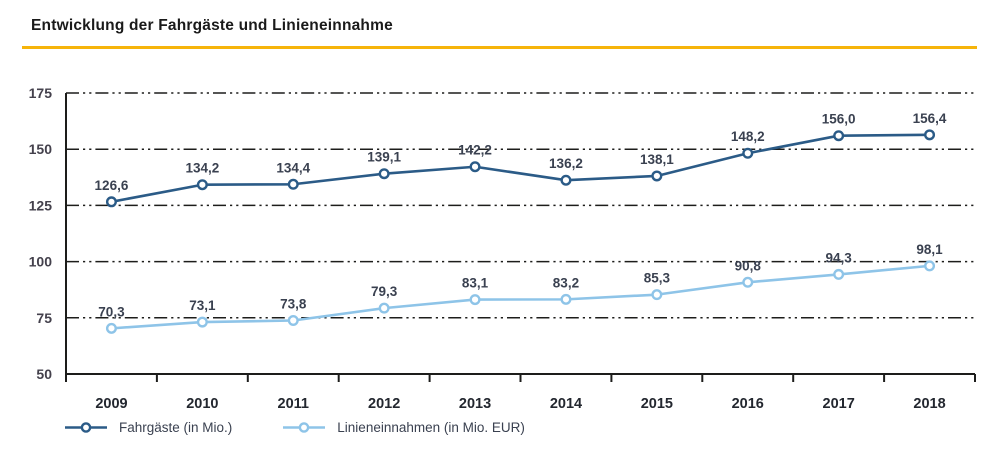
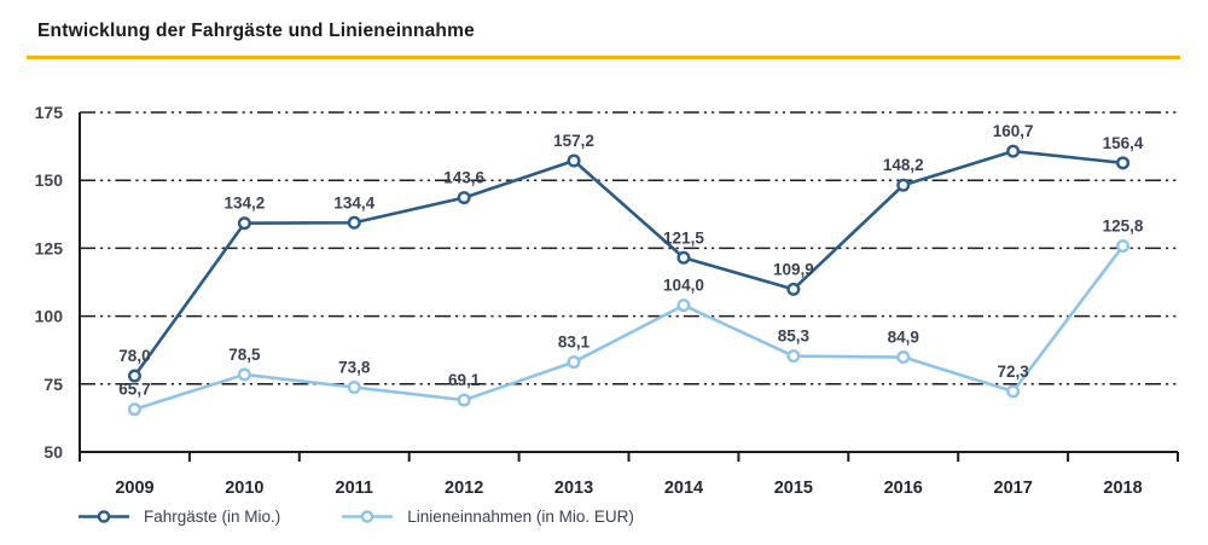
Fahrgäste (in Mio.)/2009: 126,6 -> 78,0
Linieneinnahmen (in Mio. EUR)/2009: 70,3 -> 65,7
Linieneinnahmen (in Mio. EUR)/2010: 73,1 -> 78,5
Fahrgäste (in Mio.)/2012: 139,1 -> 143,6
Linieneinnahmen (in Mio. EUR)/2012: 79,3 -> 69,1
Fahrgäste (in Mio.)/2013: 142,2 -> 157,2
Fahrgäste (in Mio.)/2014: 136,2 -> 121,5
Linieneinnahmen (in Mio. EUR)/2014: 83,2 -> 104,0
Fahrgäste (in Mio.)/2015: 138,1 -> 109,9
Linieneinnahmen (in Mio. EUR)/2016: 90,8 -> 84,9
Fahrgäste (in Mio.)/2017: 156,0 -> 160,7
Linieneinnahmen (in Mio. EUR)/2017: 94,3 -> 72,3
Linieneinnahmen (in Mio. EUR)/2018: 98,1 -> 125,8
